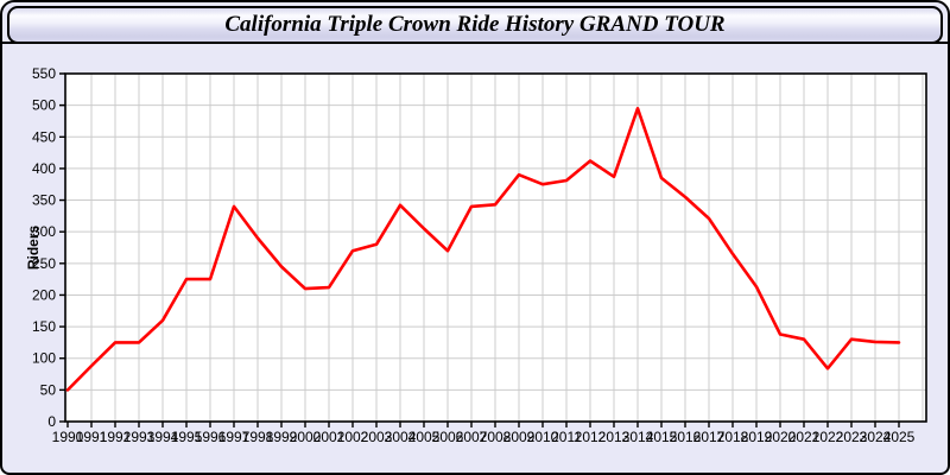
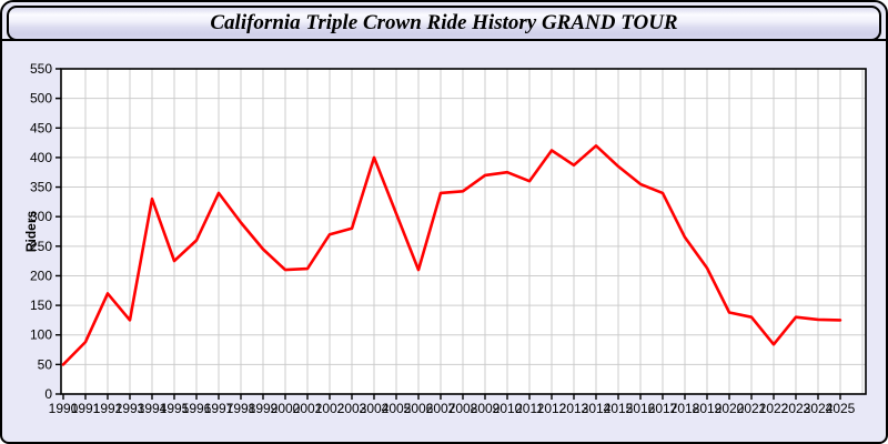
1992: 120 -> 170
1994: 160 -> 330
1996: 220 -> 260
2004: 340 -> 400
2006: 270 -> 210
2009: 390 -> 370
2011: 380 -> 360
2014: 500 -> 420
2017: 320 -> 340
